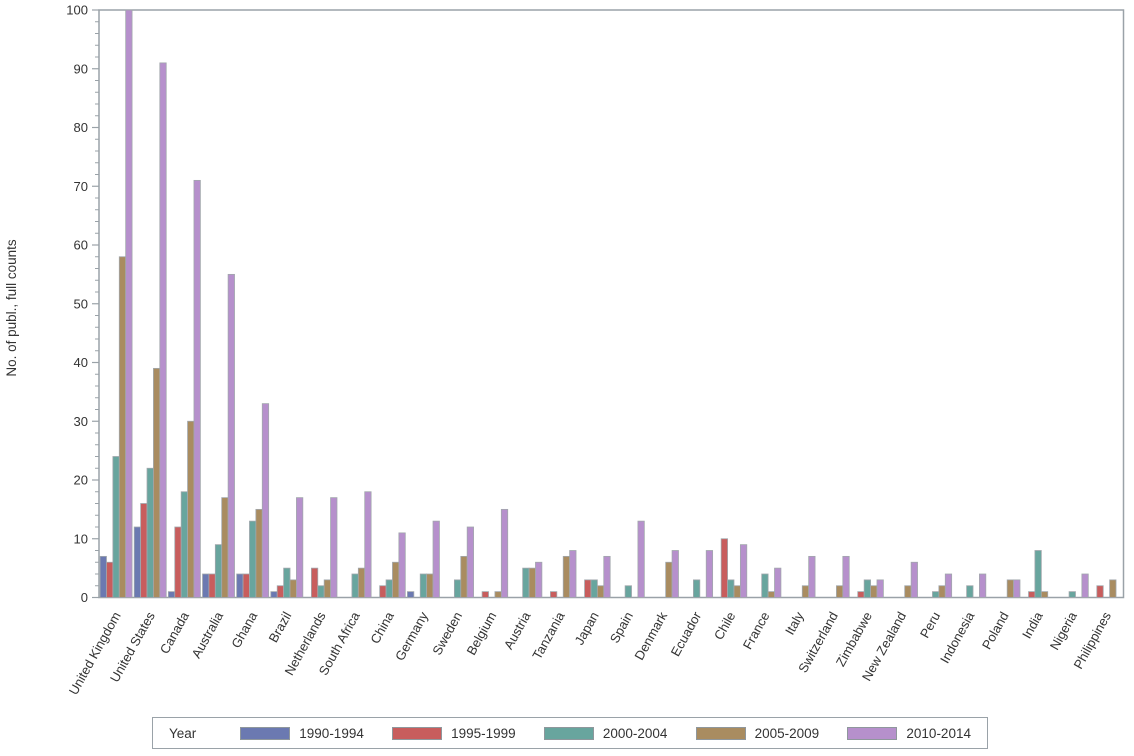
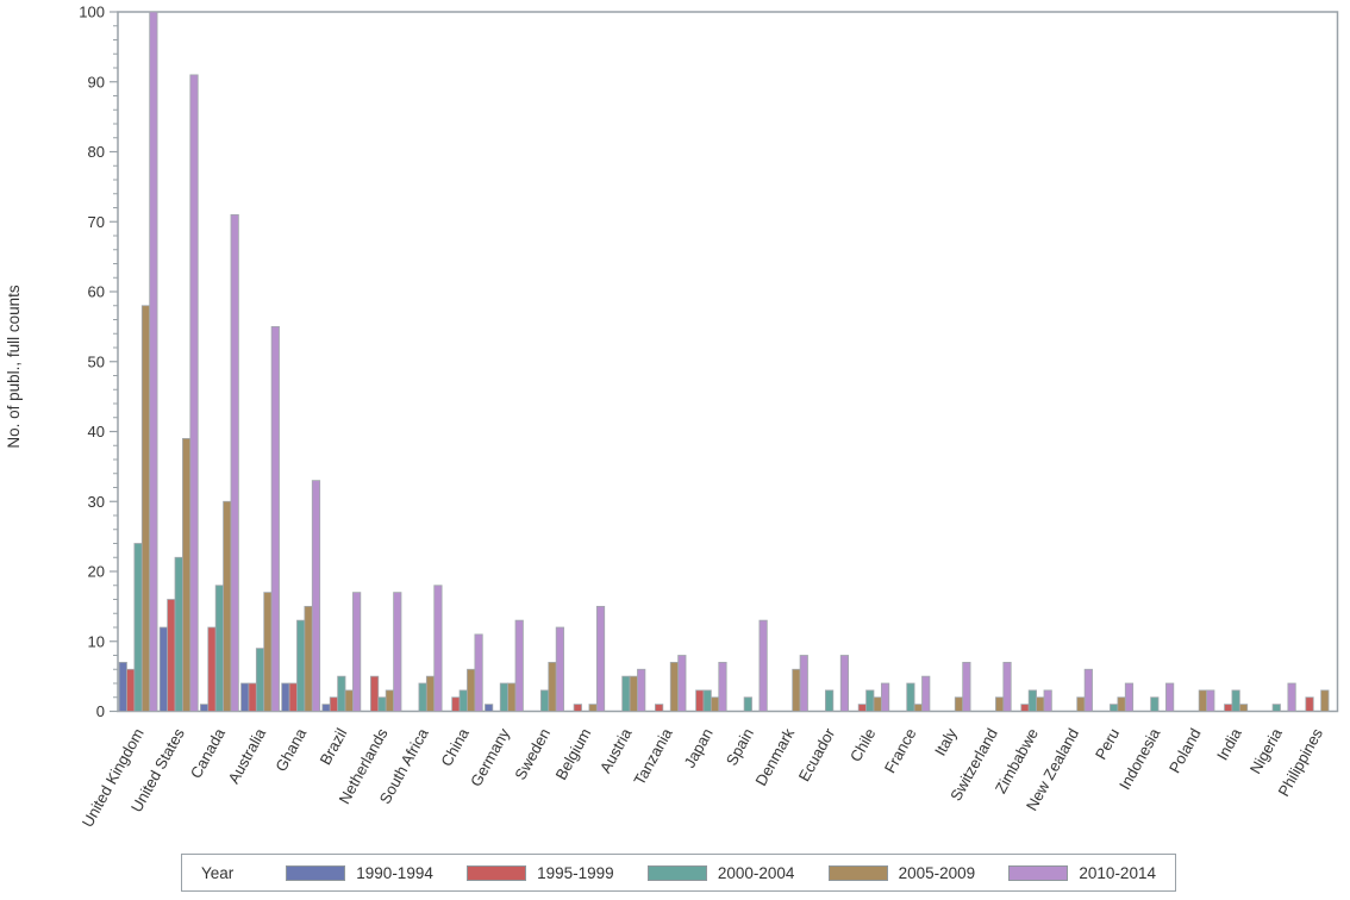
1995-1999/Chile: 10 -> 1
2010-2014/Chile: 9 -> 4
2000-2004/India: 8 -> 3
